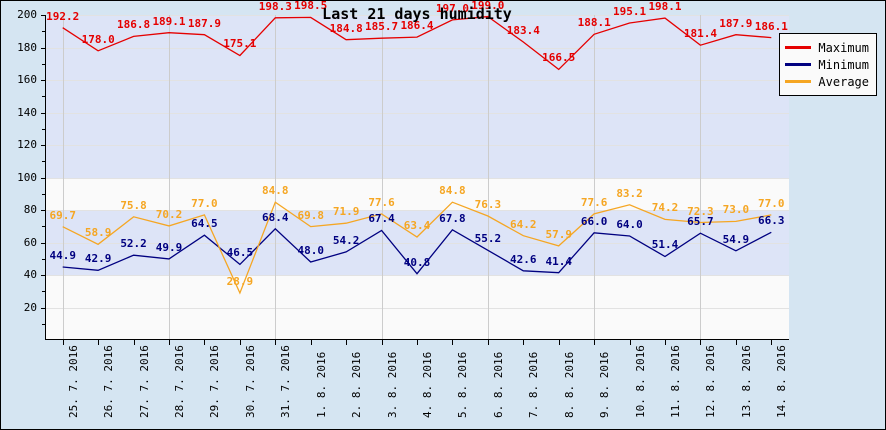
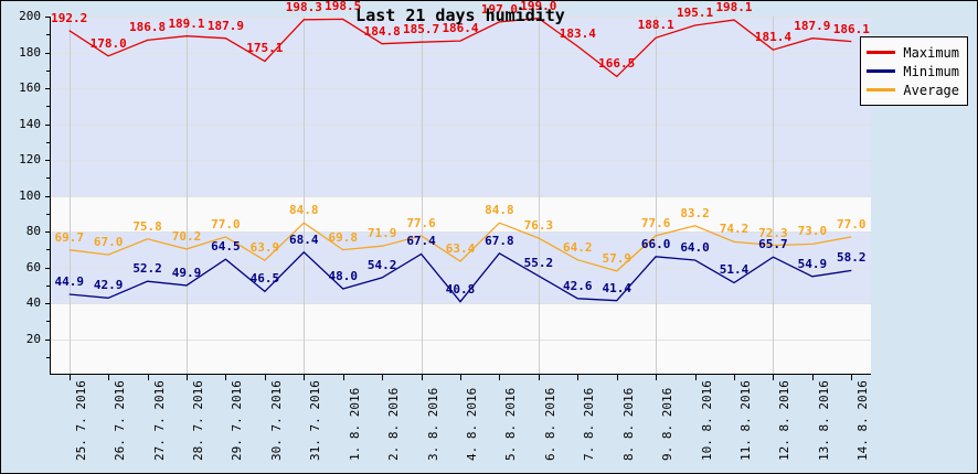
Average/26. 7. 2016: 58.9 -> 67.0
Average/30. 7. 2016: 28.9 -> 63.9
Minimum/14. 8. 2016: 66.3 -> 58.2
